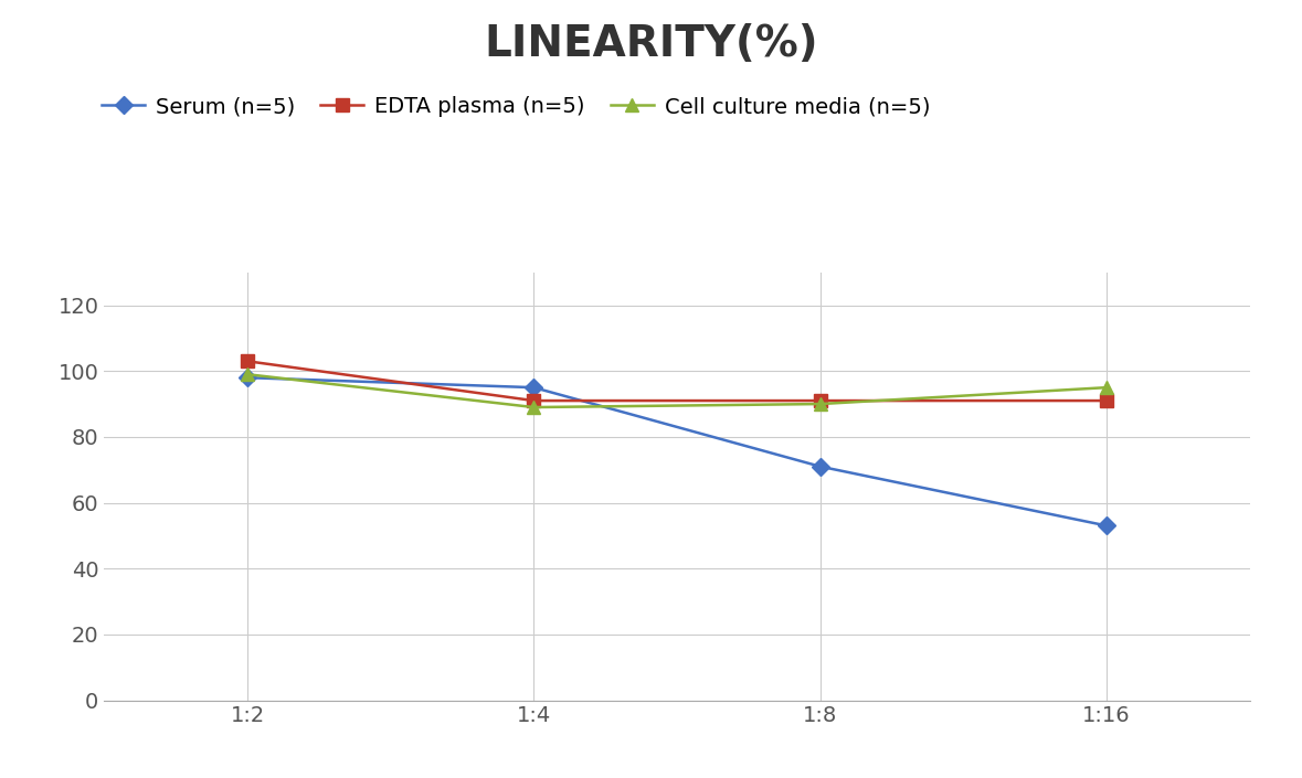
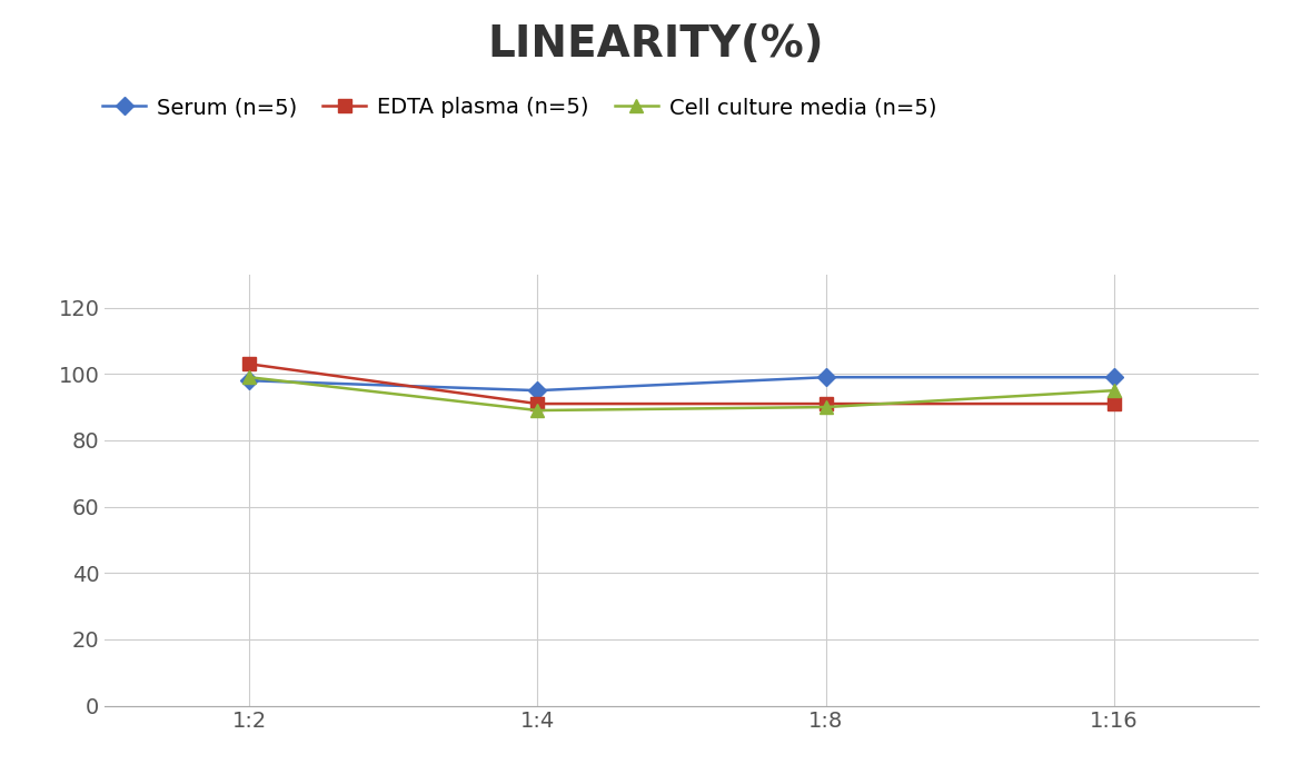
Serum (n=5)/1:8: 71 -> 99
Serum (n=5)/1:16: 53 -> 99
